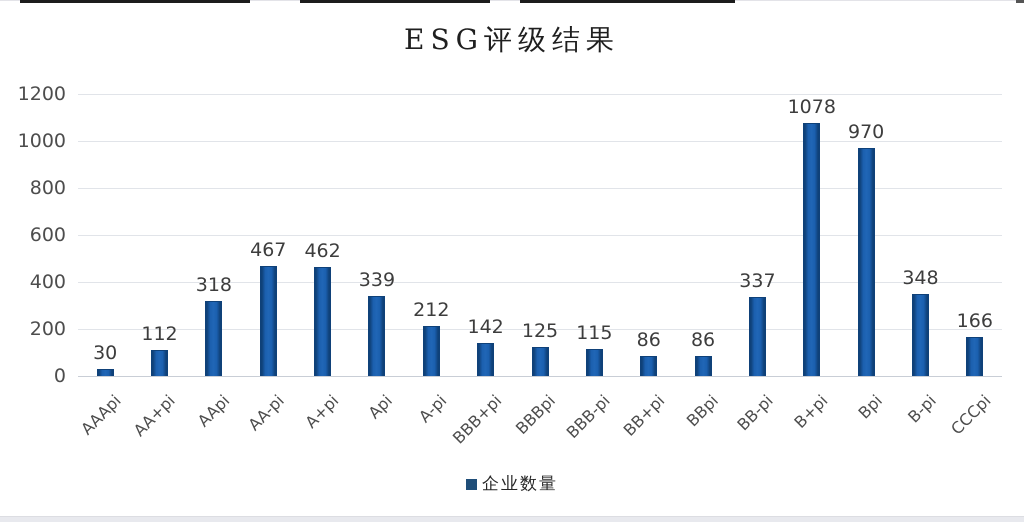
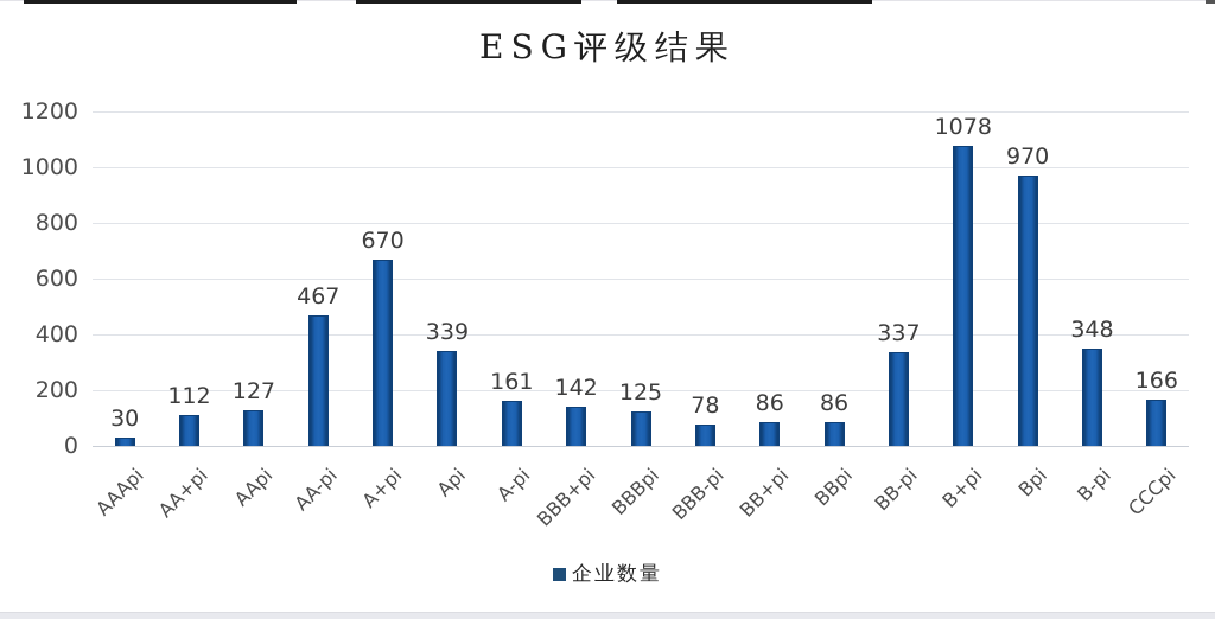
AApi: 318 -> 127
A+pi: 462 -> 670
A-pi: 212 -> 161
BBB-pi: 115 -> 78
